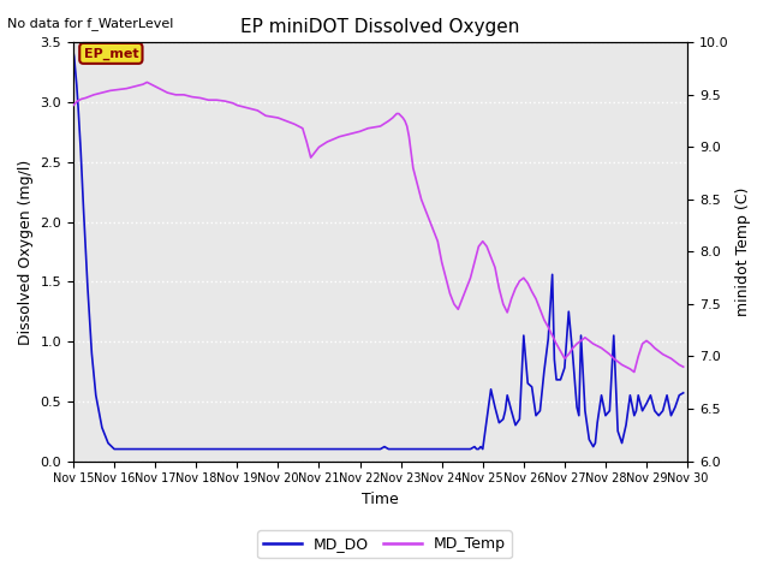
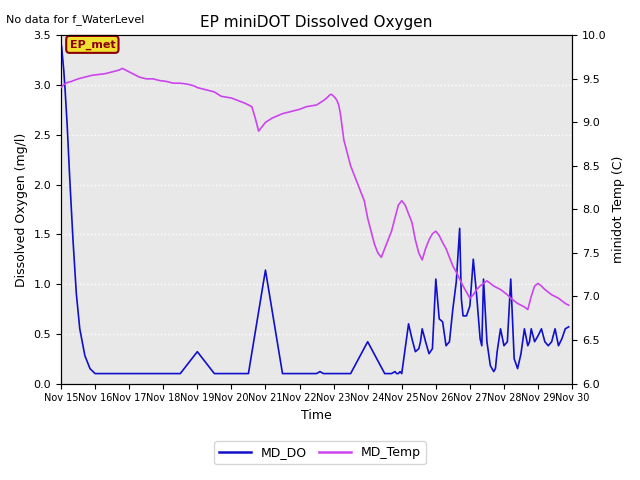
MD_DO/Nov 19: 0.10 -> 0.32
MD_DO/Nov 21: 0.10 -> 1.14
MD_DO/Nov 24: 0.10 -> 0.42
